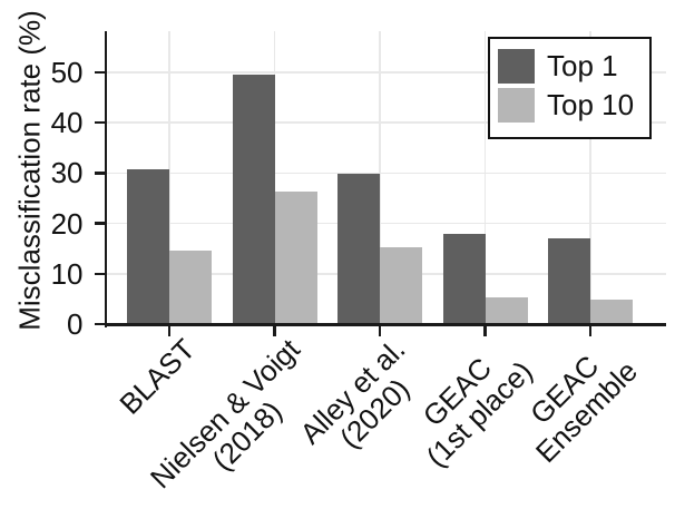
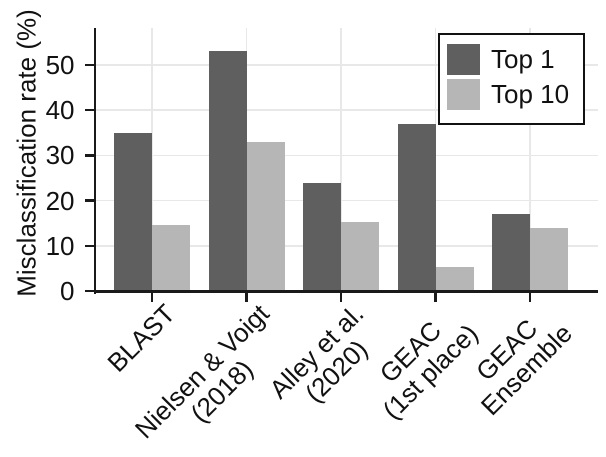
Top 1/BLAST: 31 -> 35
Top 1/Nielsen & Voigt (2018): 50 -> 53
Top 10/Nielsen & Voigt (2018): 26 -> 33
Top 1/Alley et al. (2020): 30 -> 24
Top 1/GEAC (1st place): 18 -> 37
Top 10/GEAC Ensemble: 5 -> 14
